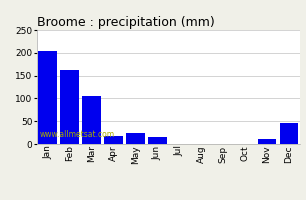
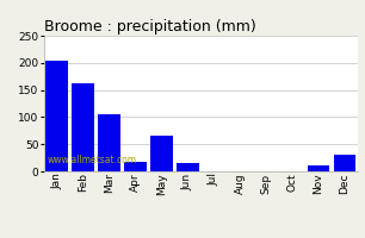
May: 25 -> 65
Dec: 46 -> 30
